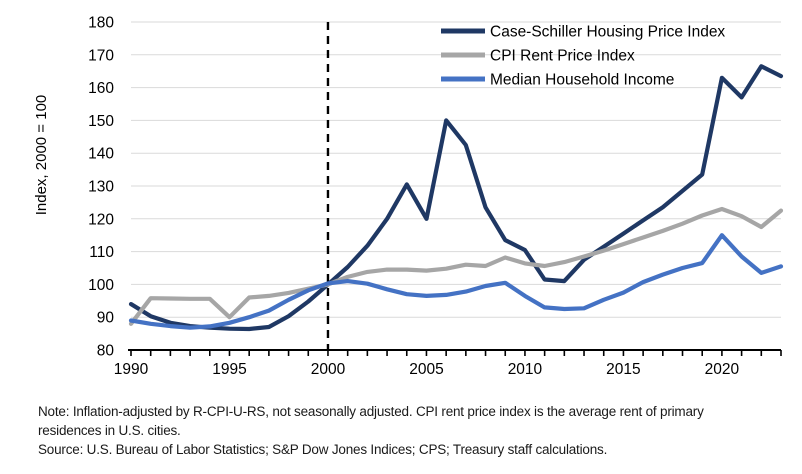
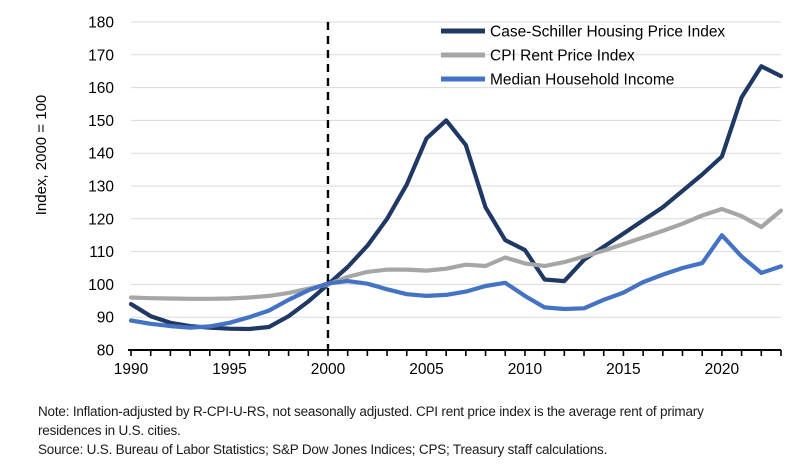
CPI Rent Price Index/1990: 88 -> 96
CPI Rent Price Index/1995: 90 -> 96
Case-Schiller Housing Price Index/2005: 120 -> 144
Case-Schiller Housing Price Index/2020: 163 -> 139
